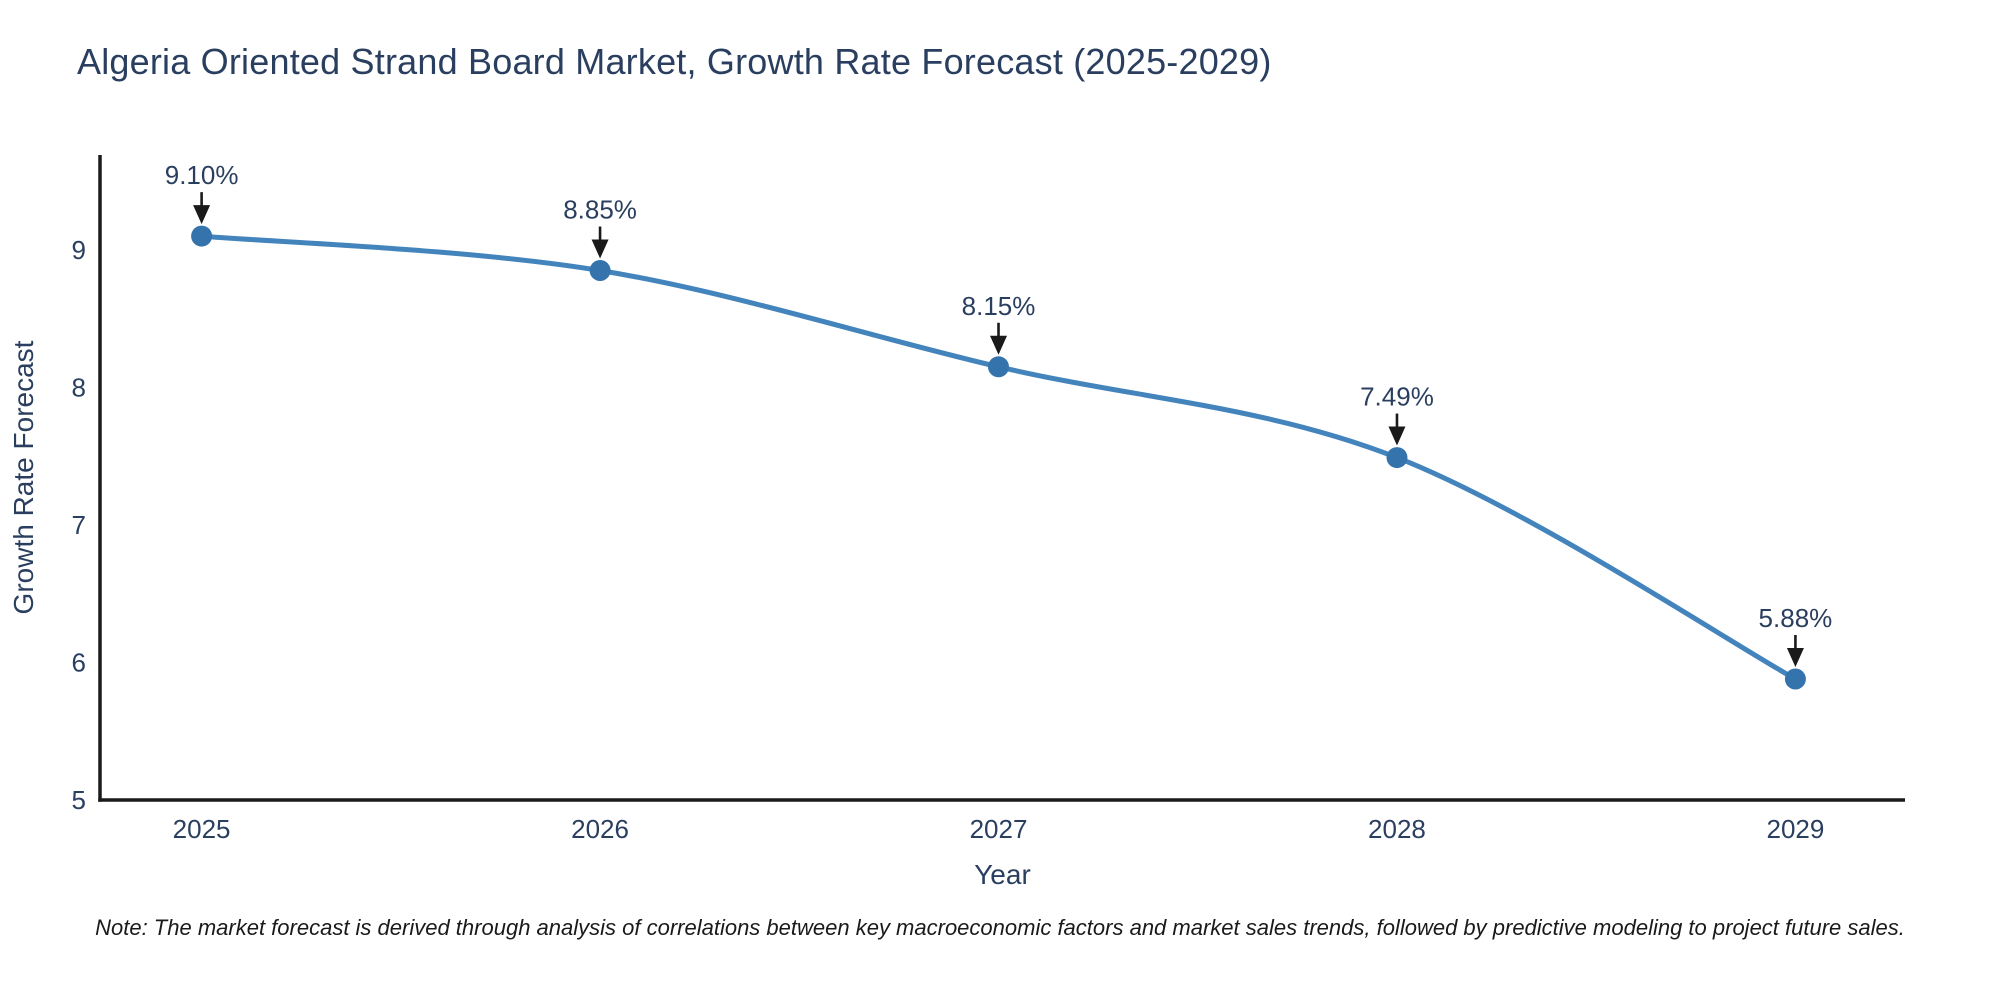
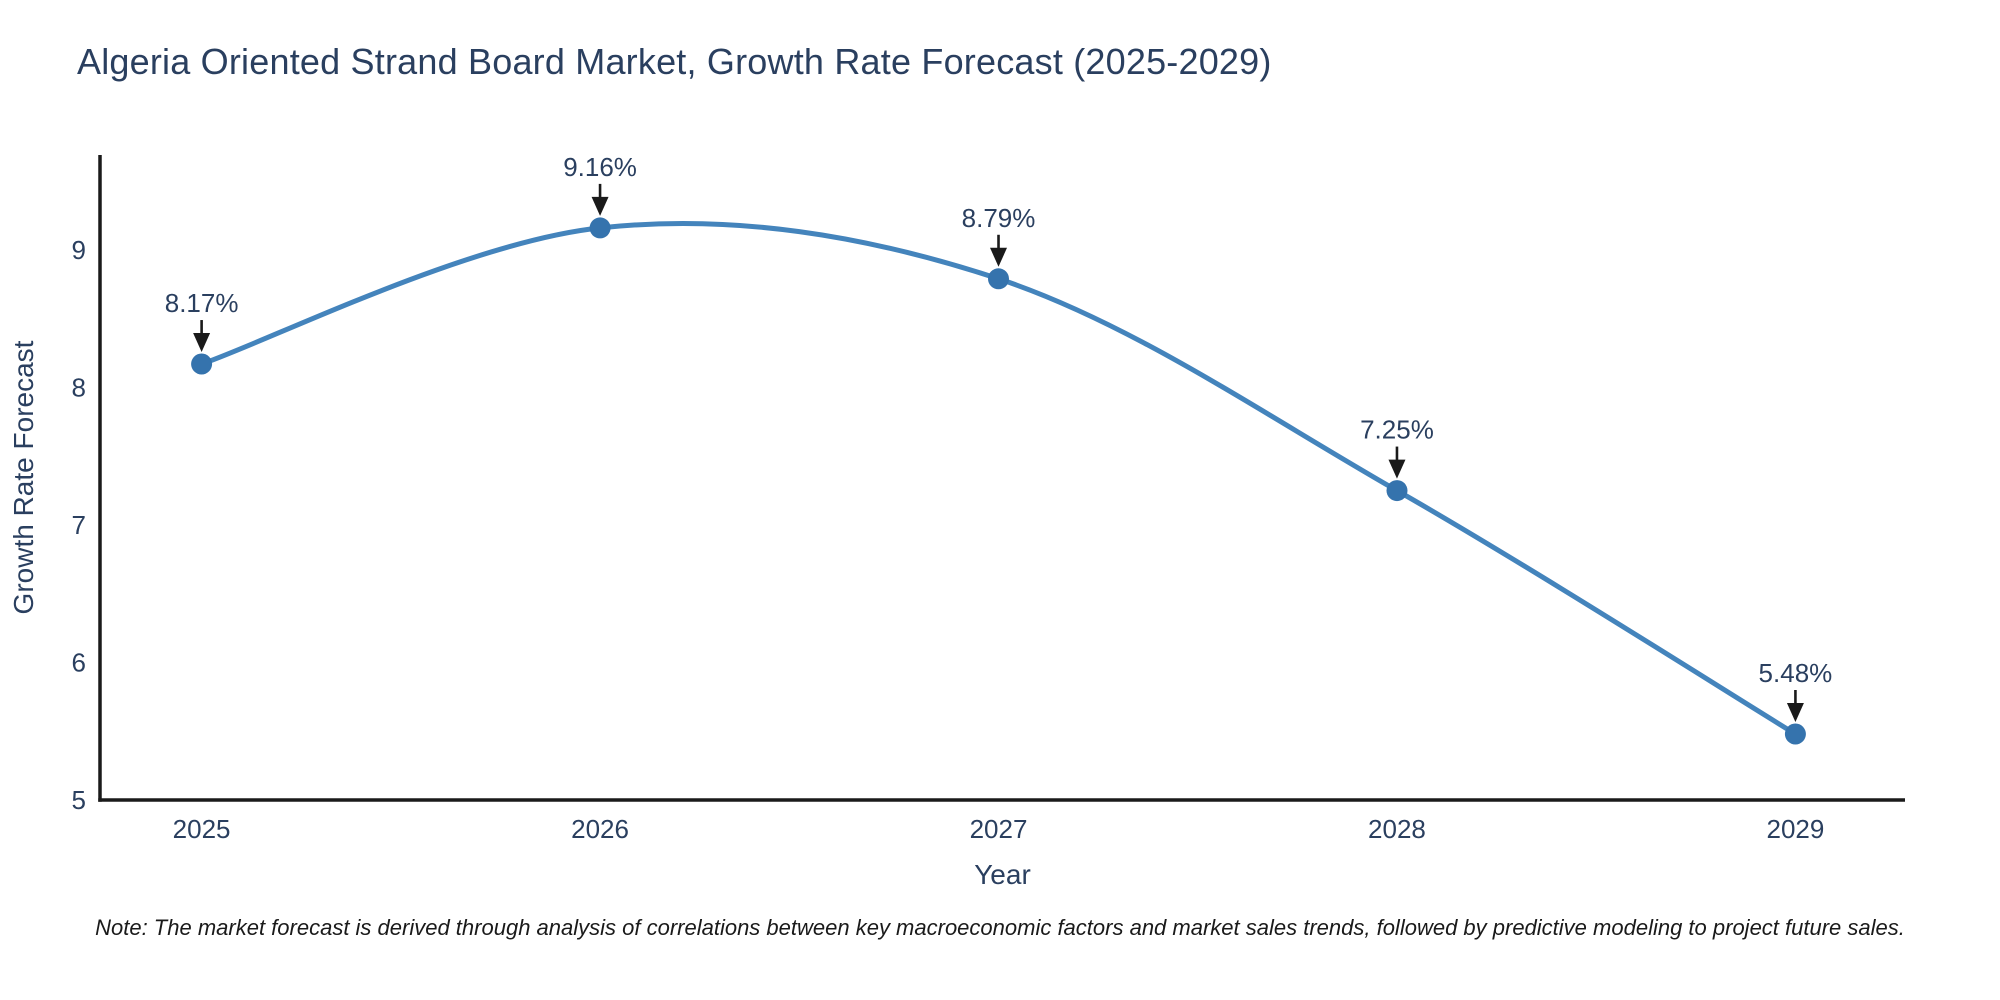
2025: 9.10% -> 8.17%
2026: 8.85% -> 9.16%
2027: 8.15% -> 8.79%
2028: 7.49% -> 7.25%
2029: 5.88% -> 5.48%
